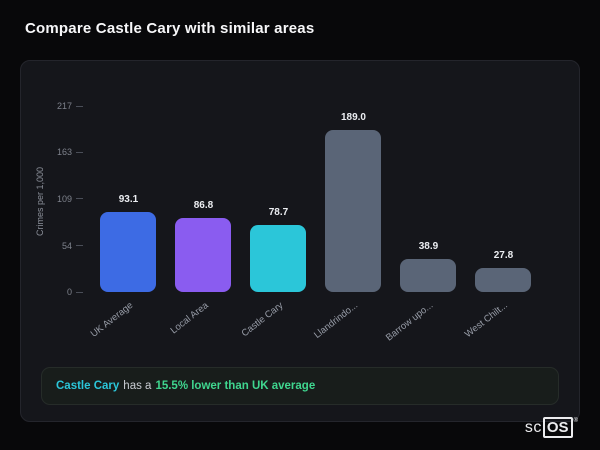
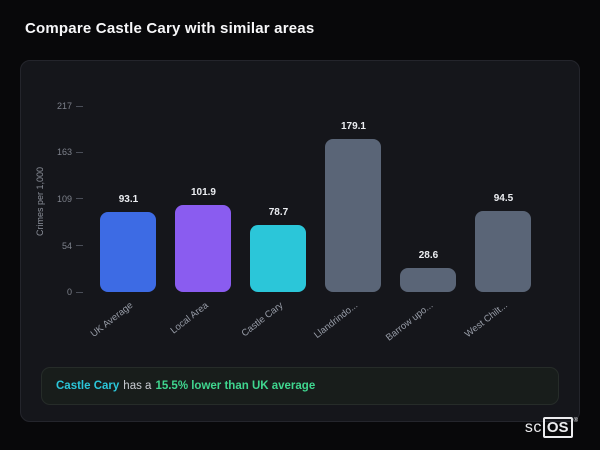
Local Area: 86.8 -> 101.9
Llandrindo...: 189.0 -> 179.1
Barrow upo...: 38.9 -> 28.6
West Chilt...: 27.8 -> 94.5
